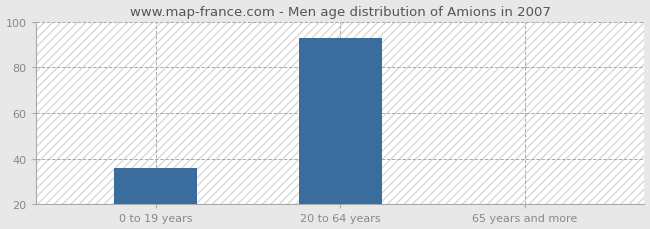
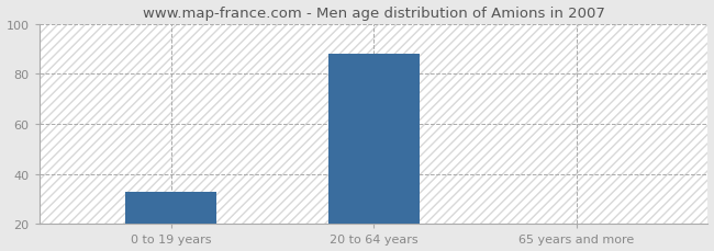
0 to 19 years: 36 -> 33
20 to 64 years: 93 -> 88
